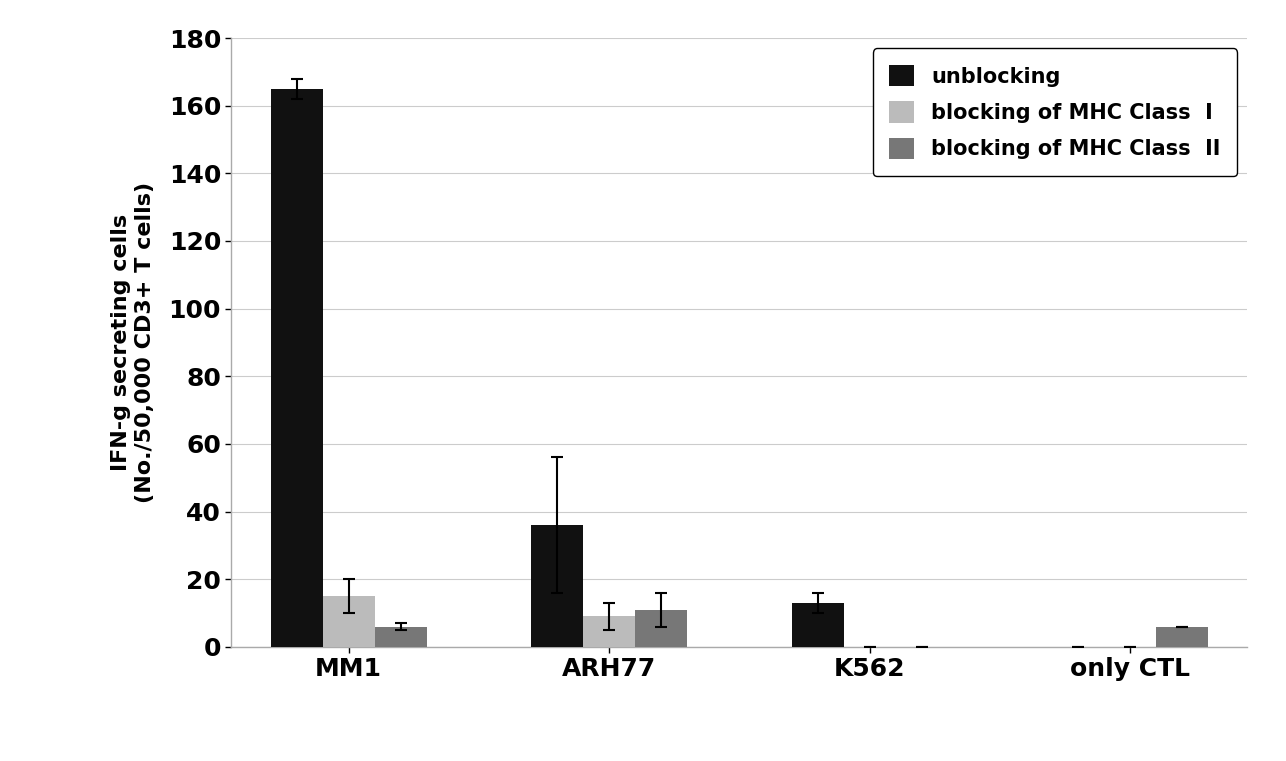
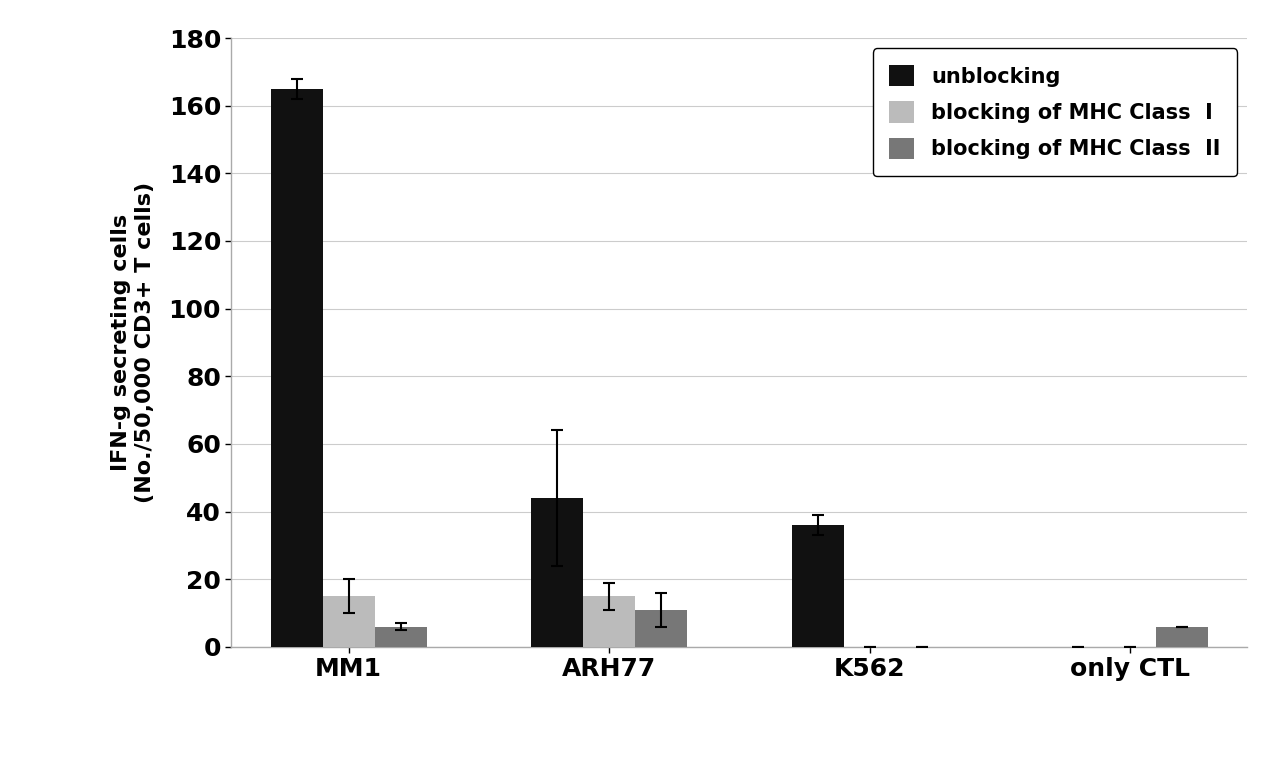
unblocking/ARH77: 36 -> 44
blocking of MHC Class I/ARH77: 9 -> 15
unblocking/K562: 13 -> 36
